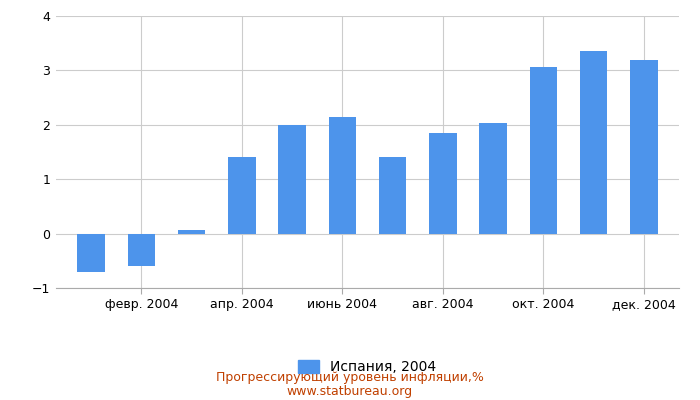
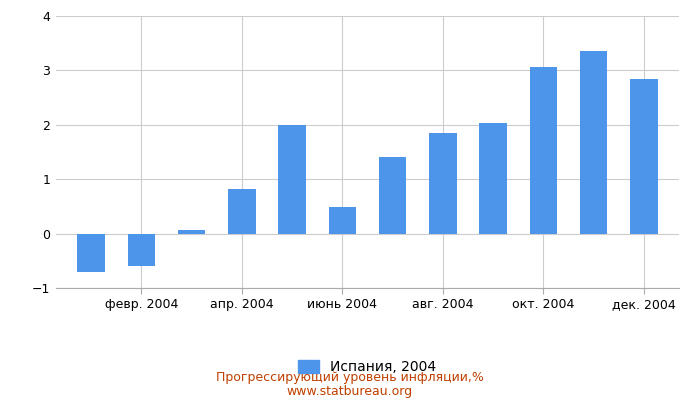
апр. 2004: 1.40 -> 0.82
июнь 2004: 2.15 -> 0.48
дек. 2004: 3.20 -> 2.84
